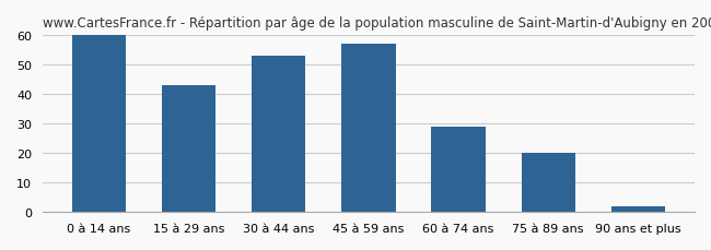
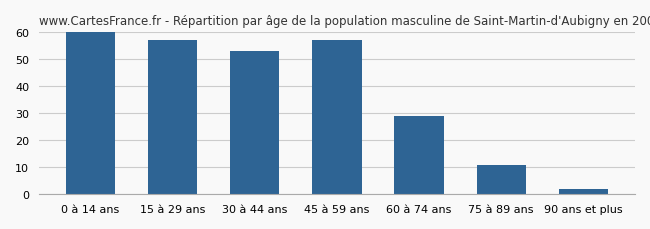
15 à 29 ans: 43 -> 57
75 à 89 ans: 20 -> 11
